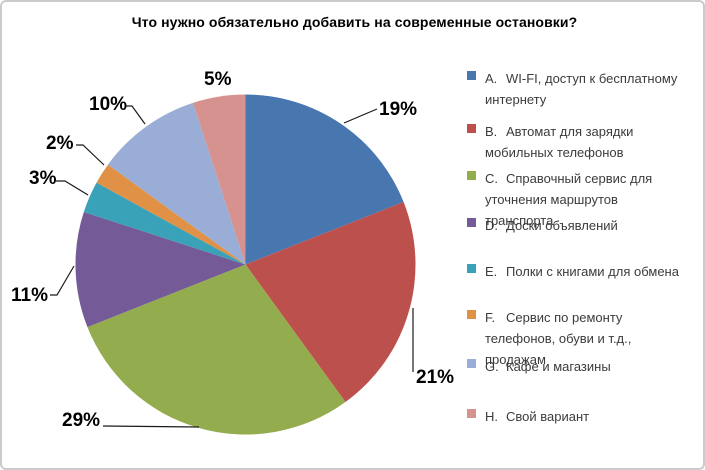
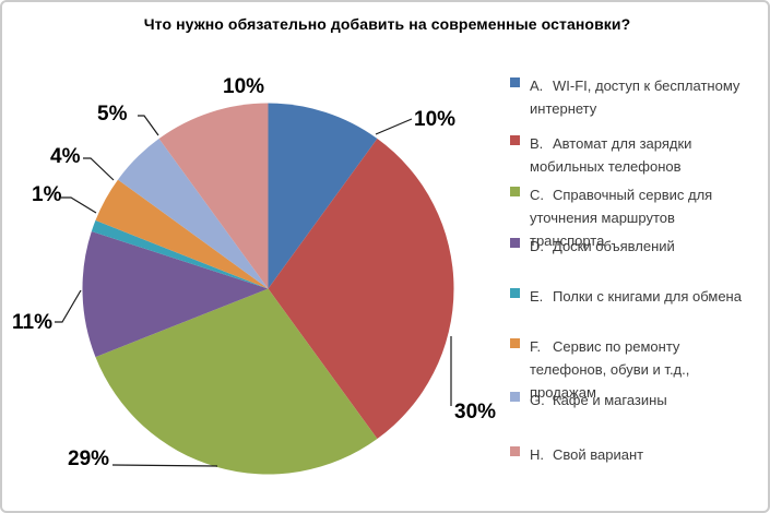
A. WI-FI, доступ к бесплатному интернету: 19% -> 10%
B. Автомат для зарядки мобильных телефонов: 21% -> 30%
E. Полки с книгами для обмена: 3% -> 1%
F. Сервис по ремонту телефонов, обуви и т.д., продажам: 2% -> 4%
G. Кафе и магазины: 10% -> 5%
H. Свой вариант: 5% -> 10%
